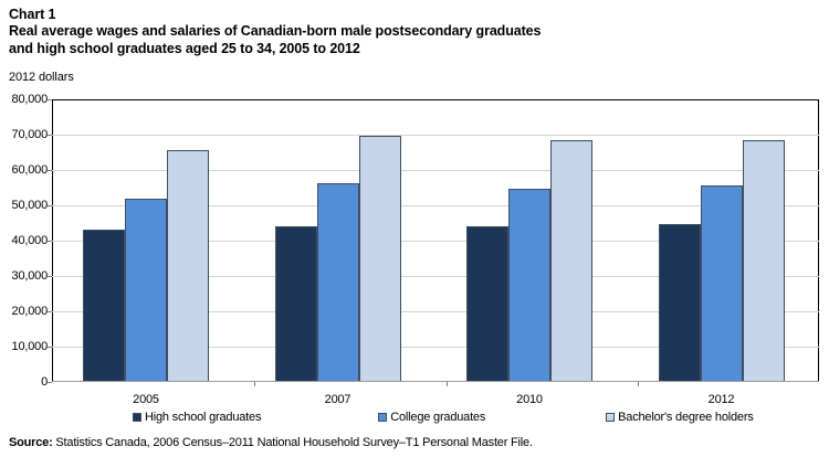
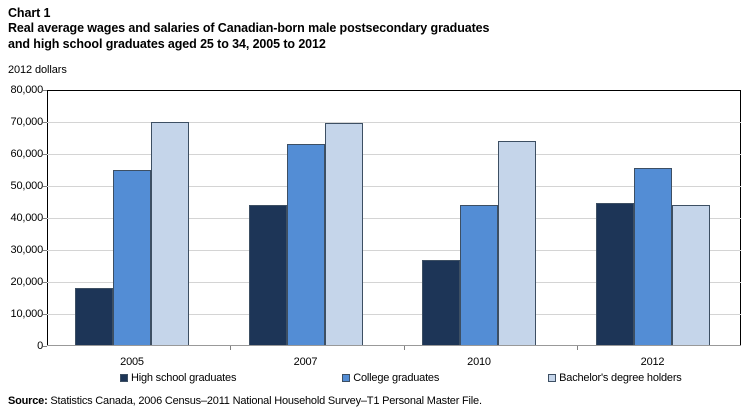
High school graduates/2005: 43000 -> 18000
College graduates/2005: 52000 -> 55000
Bachelor's degree holders/2005: 66000 -> 70000
College graduates/2007: 56000 -> 63000
High school graduates/2010: 44000 -> 27000
College graduates/2010: 55000 -> 44000
Bachelor's degree holders/2010: 68000 -> 64000
Bachelor's degree holders/2012: 68000 -> 44000
